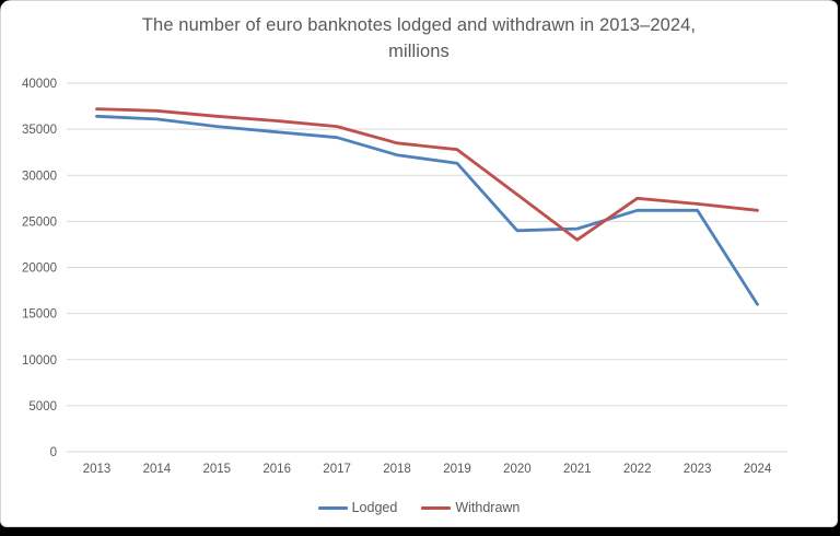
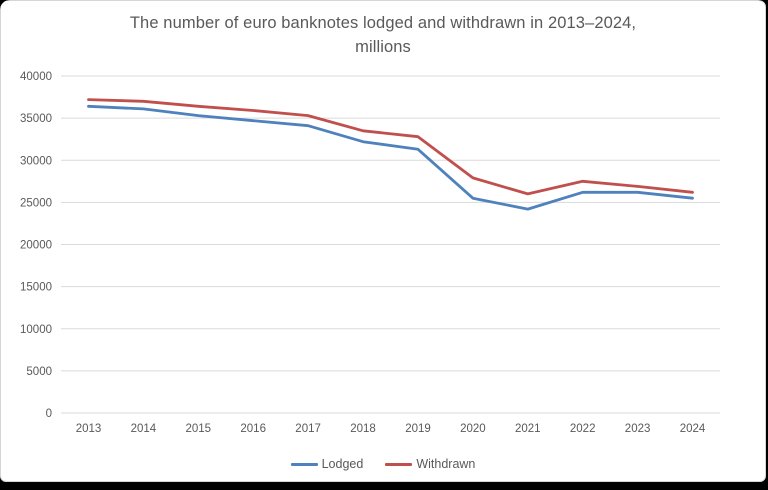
Lodged/2020: 24000 -> 26000
Withdrawn/2021: 23000 -> 26000
Lodged/2024: 16000 -> 26000
